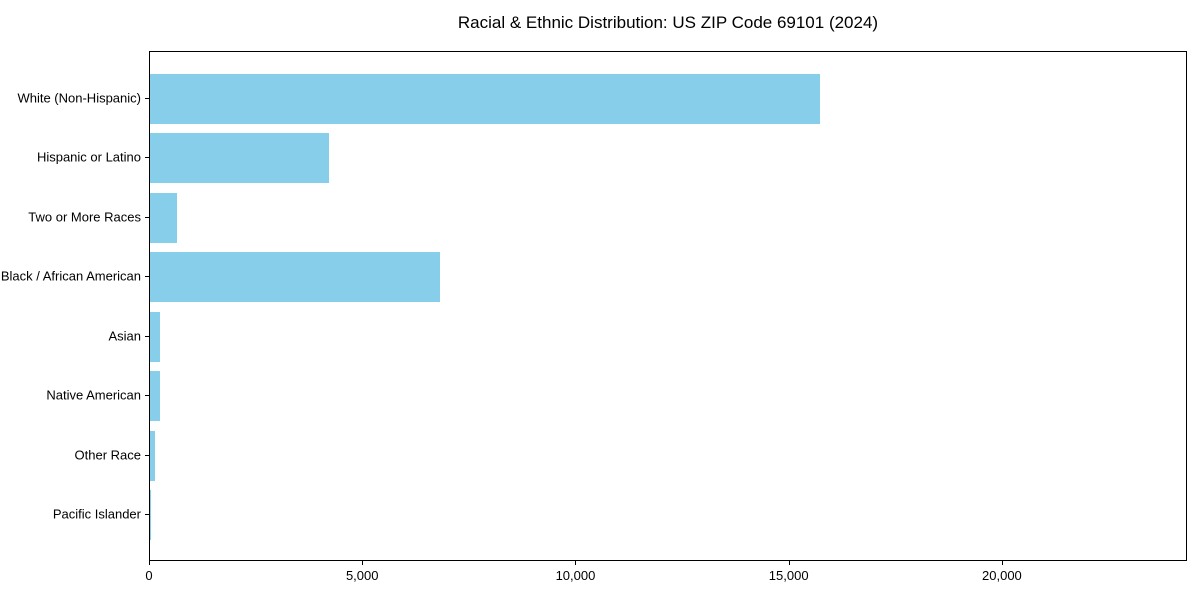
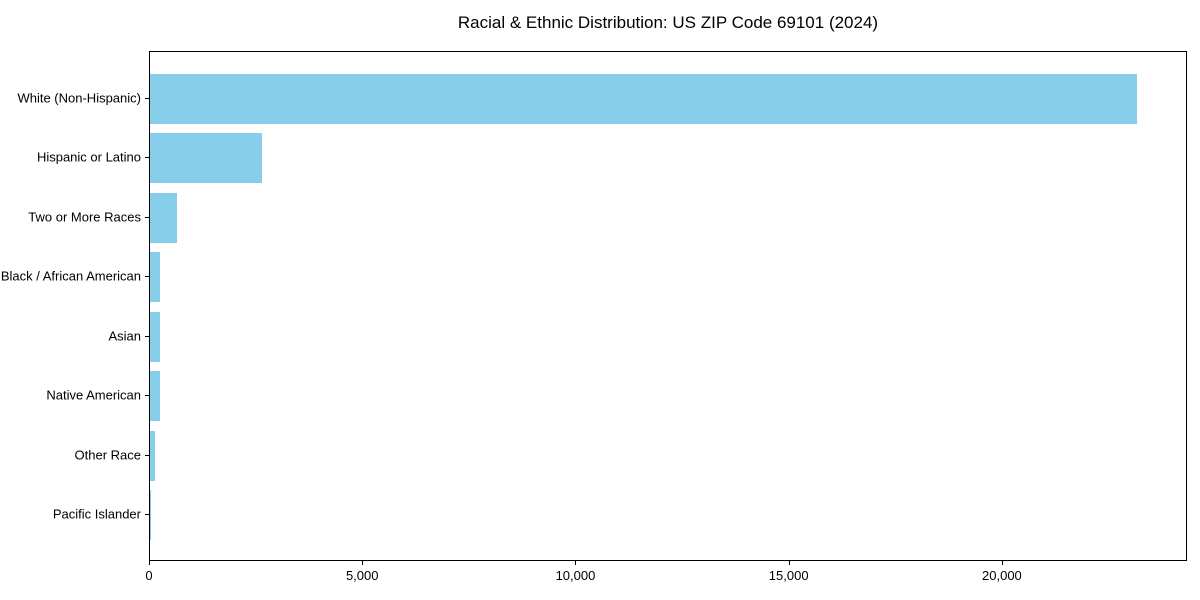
White (Non-Hispanic): 15700 -> 23100
Hispanic or Latino: 4200 -> 2600
Black / African American: 6800 -> 200
